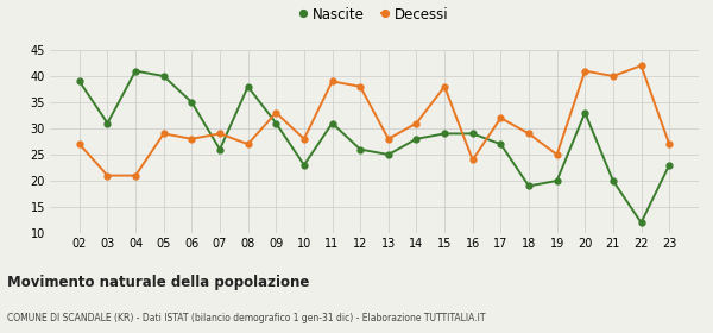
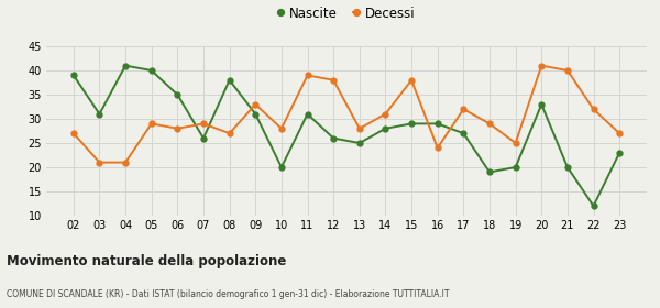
Nascite/10: 23 -> 20
Decessi/22: 42 -> 32
